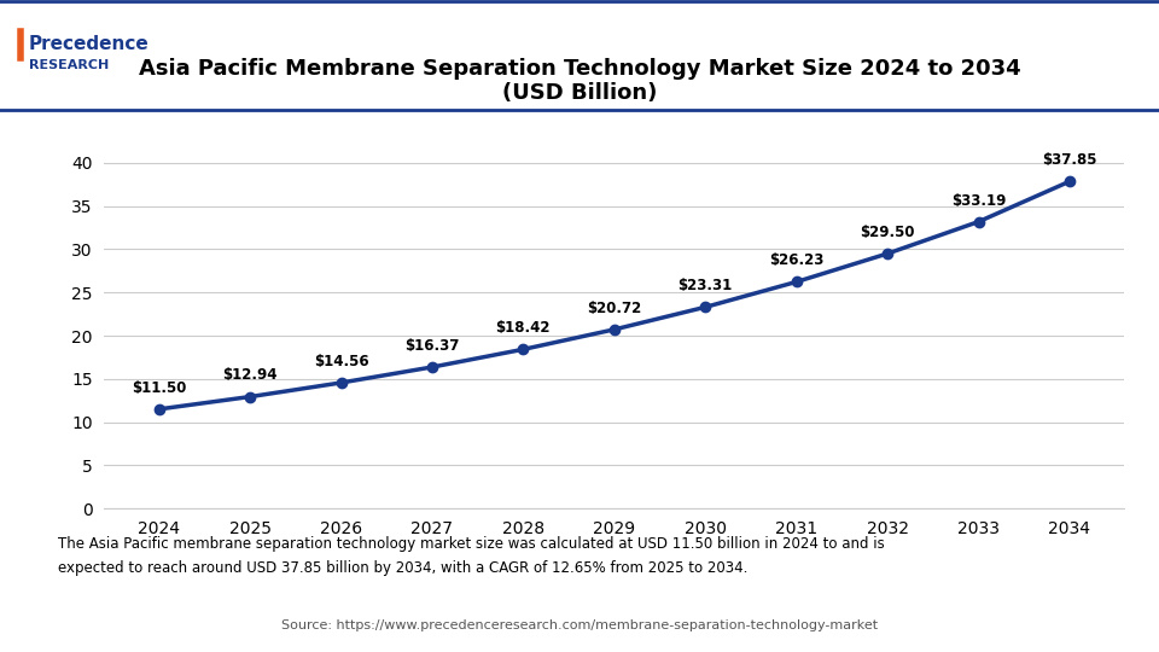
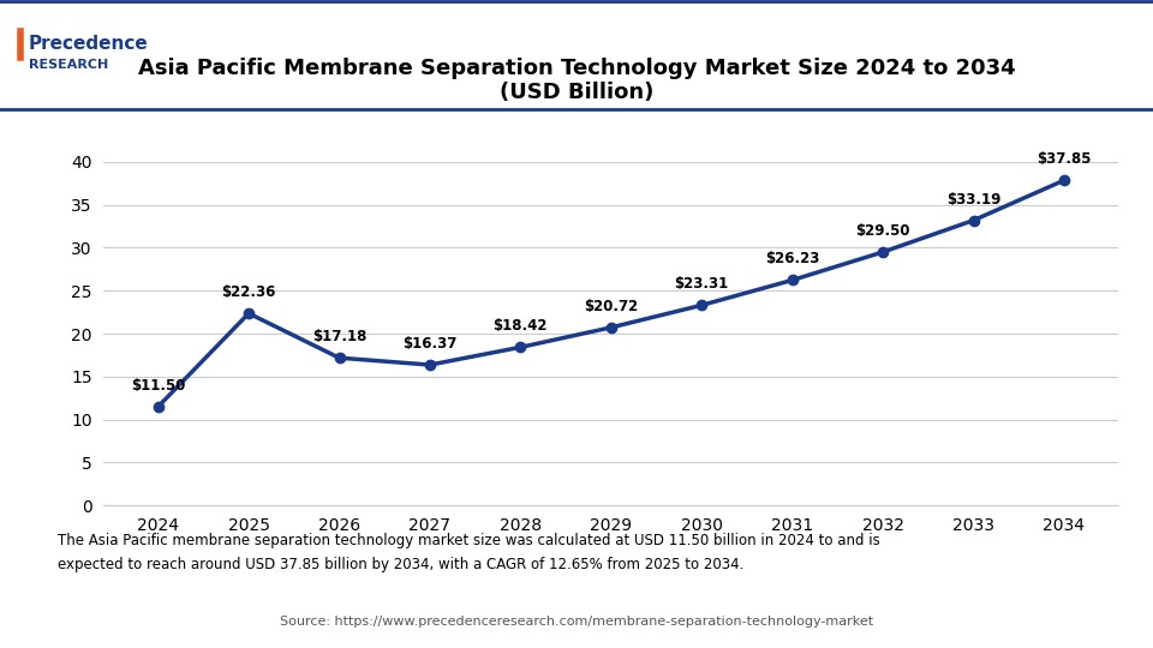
2025: $12.94 -> $22.36
2026: $14.56 -> $17.18
